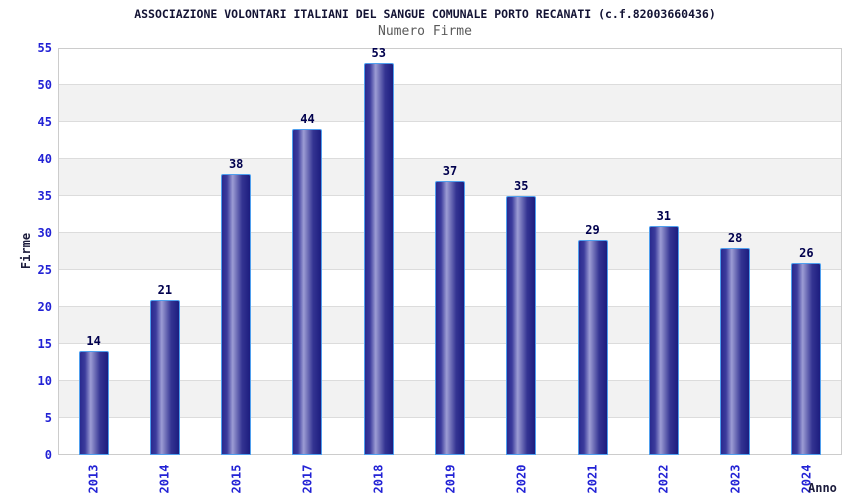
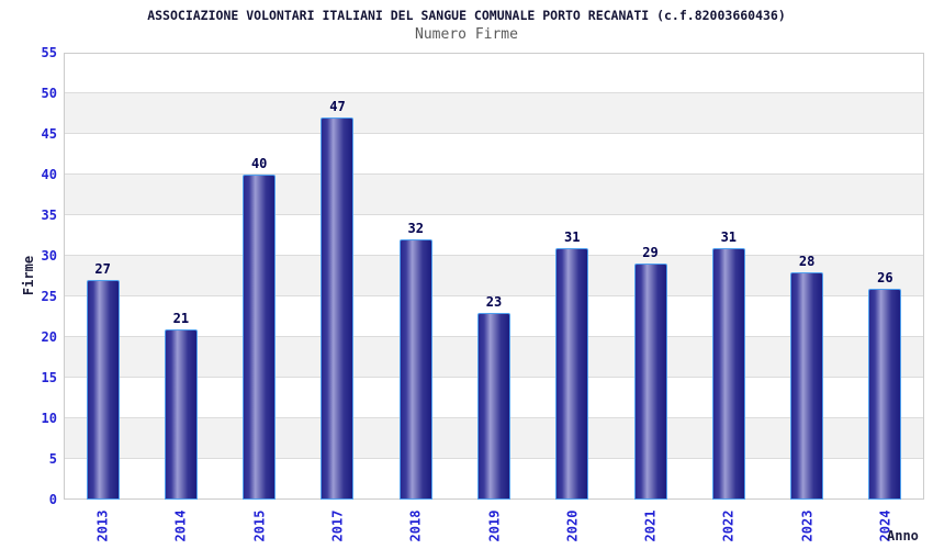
2013: 14 -> 27
2015: 38 -> 40
2017: 44 -> 47
2018: 53 -> 32
2019: 37 -> 23
2020: 35 -> 31
